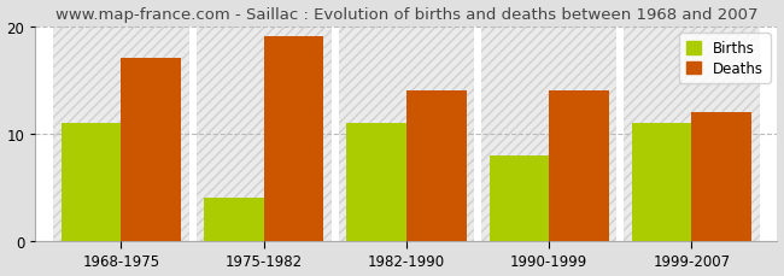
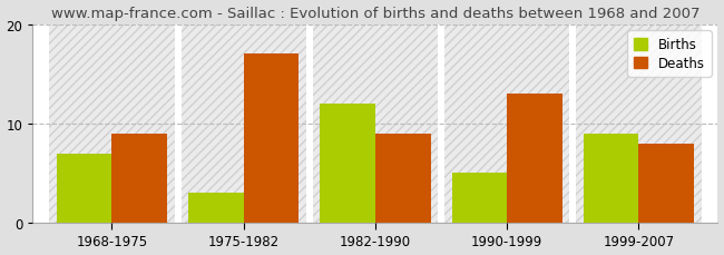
Births/1968-1975: 11 -> 7
Deaths/1968-1975: 17 -> 9
Births/1975-1982: 4 -> 3
Deaths/1975-1982: 19 -> 17
Births/1982-1990: 11 -> 12
Deaths/1982-1990: 14 -> 9
Births/1990-1999: 8 -> 5
Deaths/1990-1999: 14 -> 13
Births/1999-2007: 11 -> 9
Deaths/1999-2007: 12 -> 8
